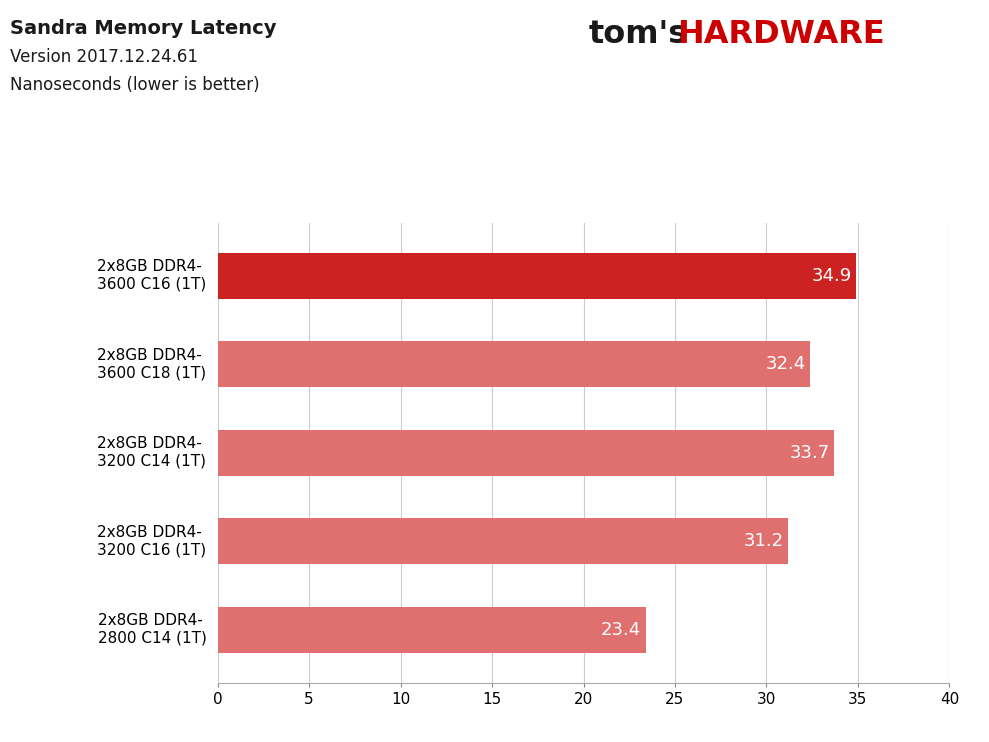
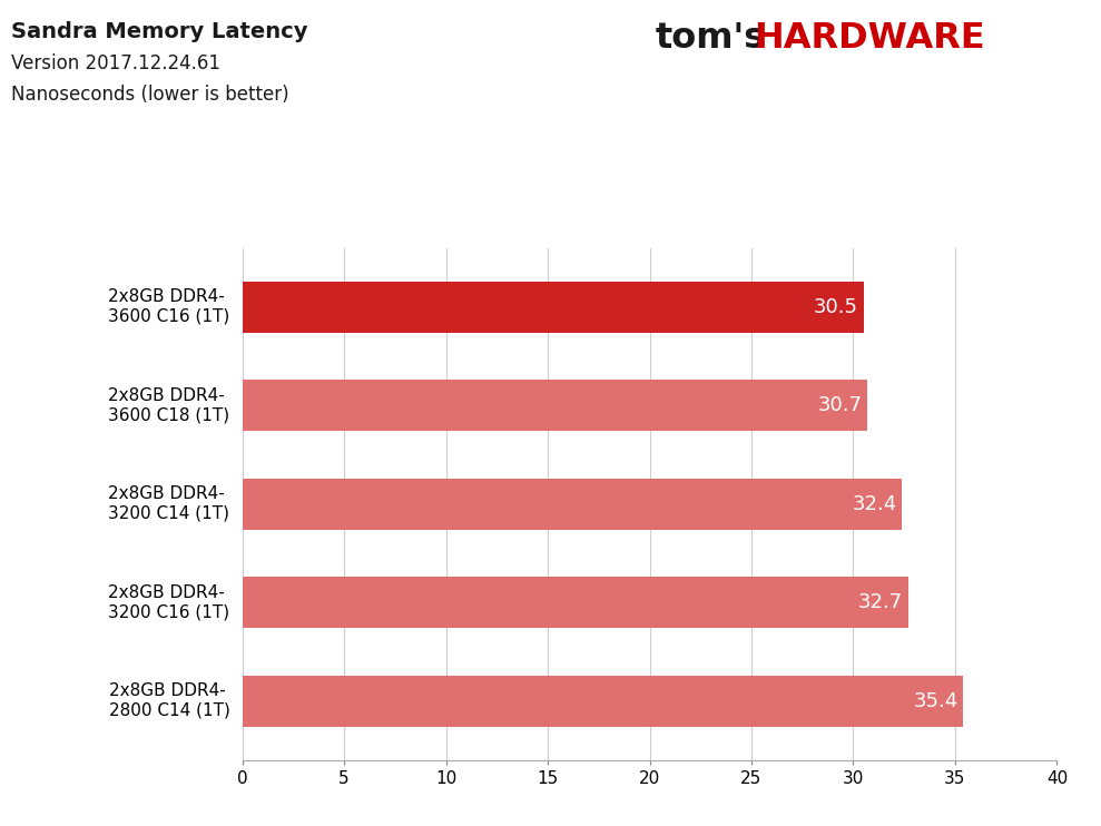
2x8GB DDR4- 3600 C16 (1T): 34.9 -> 30.5
2x8GB DDR4- 3600 C18 (1T): 32.4 -> 30.7
2x8GB DDR4- 3200 C14 (1T): 33.7 -> 32.4
2x8GB DDR4- 3200 C16 (1T): 31.2 -> 32.7
2x8GB DDR4- 2800 C14 (1T): 23.4 -> 35.4
